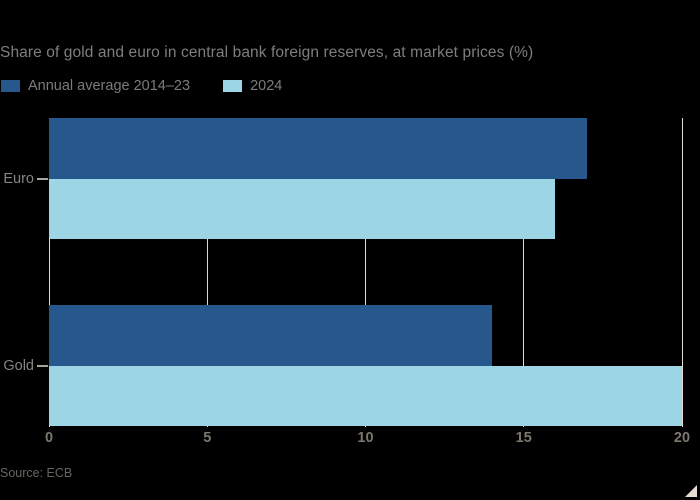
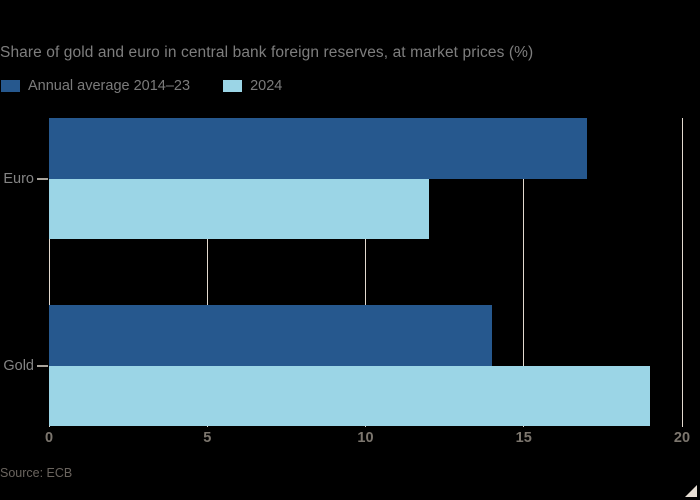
2024/Euro: 16 -> 12
2024/Gold: 20 -> 19
